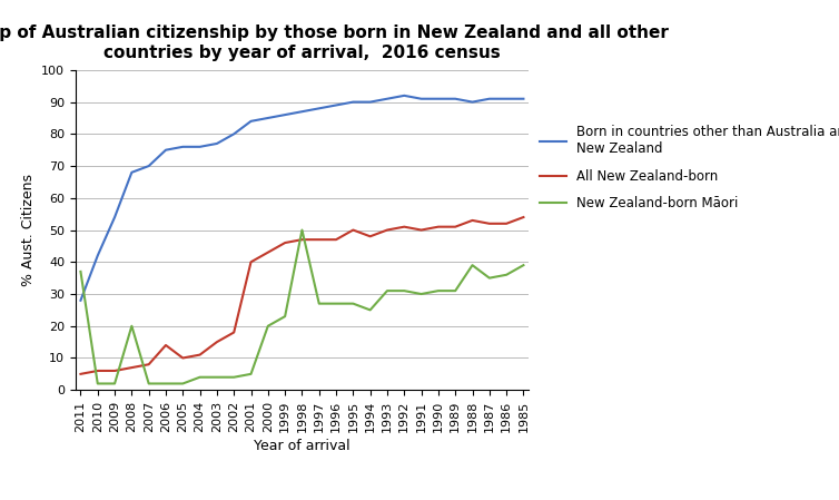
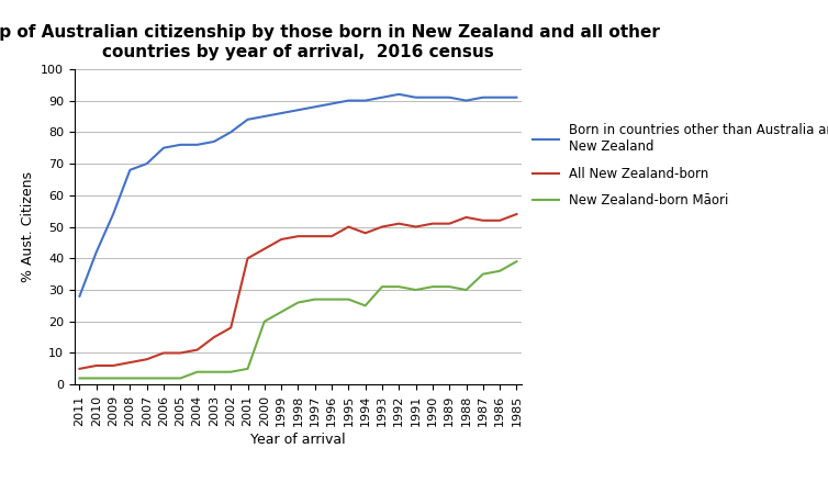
New Zealand-born Māori/2011: 37 -> 2
New Zealand-born Māori/2008: 20 -> 2
All New Zealand-born/2006: 14 -> 10
New Zealand-born Māori/1998: 50 -> 26
New Zealand-born Māori/1988: 39 -> 30
